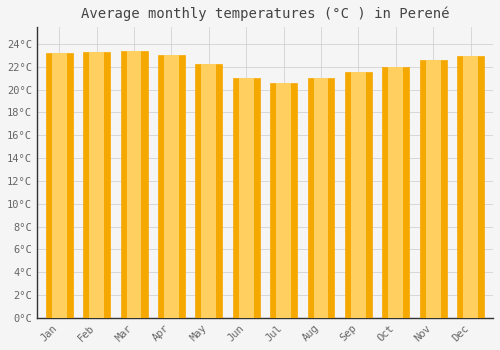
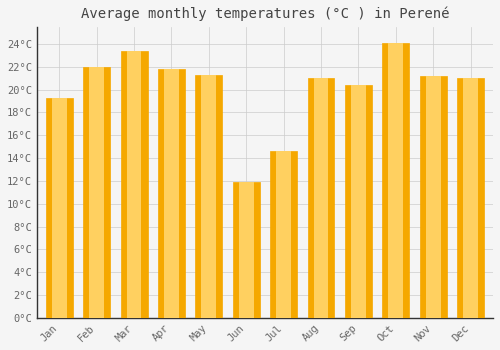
Jan: 23.2°C -> 19.3°C
Feb: 23.3°C -> 22.0°C
Apr: 23.0°C -> 21.8°C
May: 22.2°C -> 21.3°C
Jun: 21.0°C -> 11.9°C
Jul: 20.6°C -> 14.6°C
Sep: 21.5°C -> 20.4°C
Oct: 22.0°C -> 24.1°C
Nov: 22.6°C -> 21.2°C
Dec: 22.9°C -> 21.0°C
